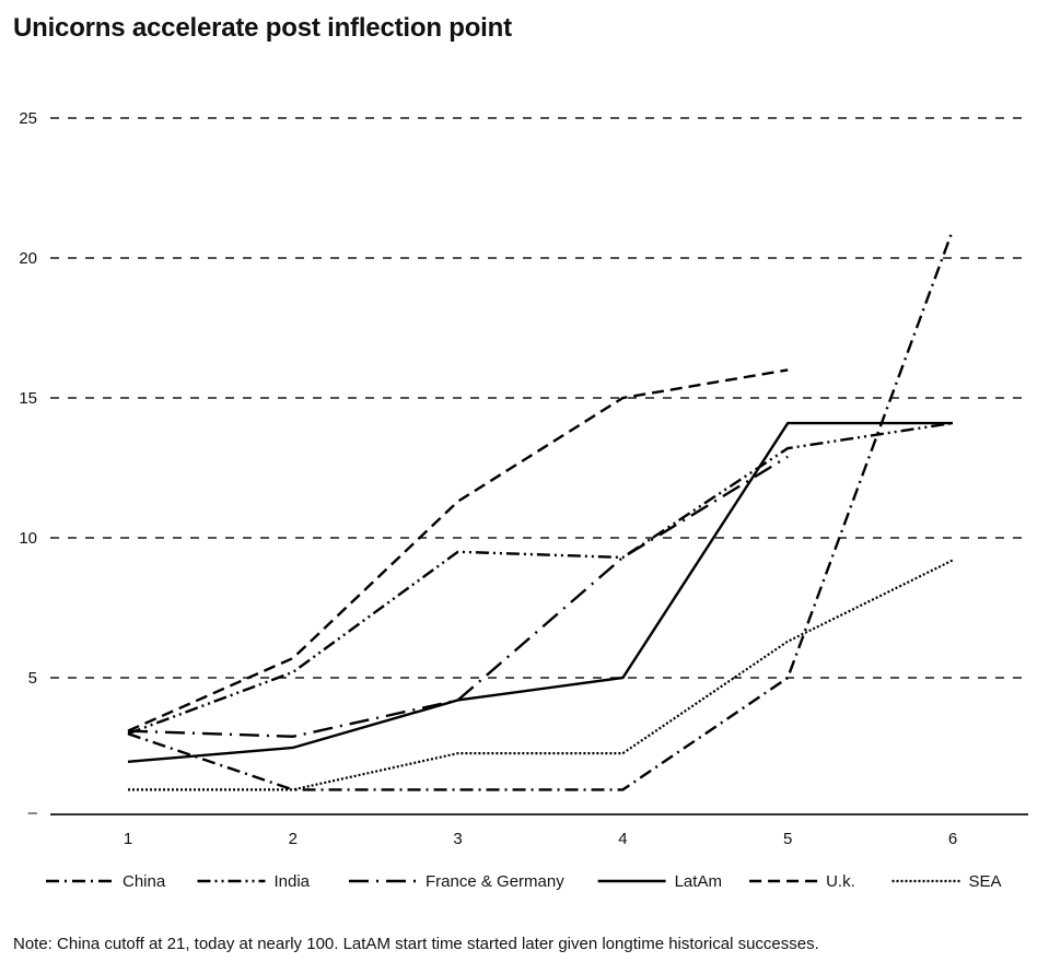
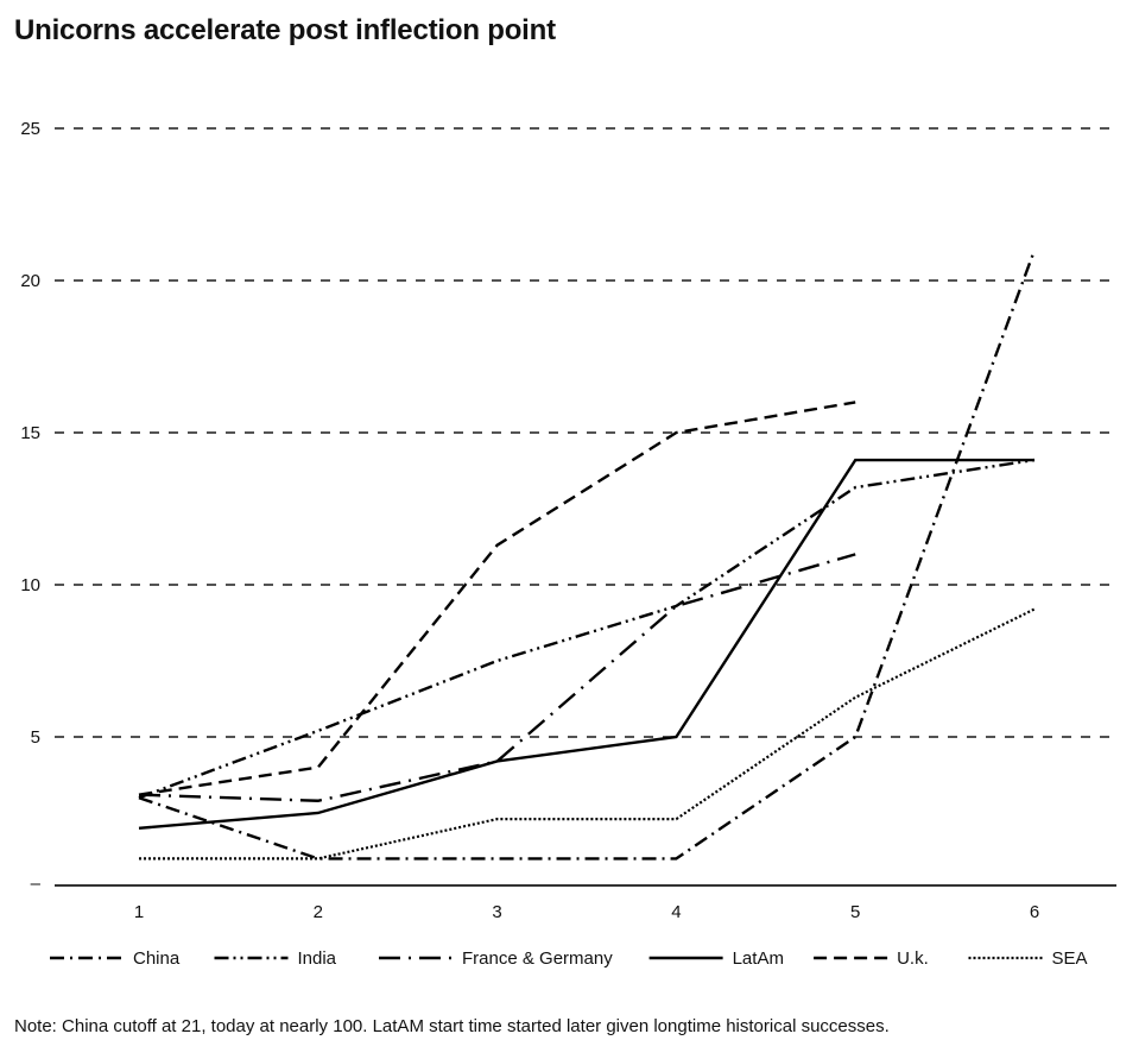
U.k./2: 5.7 -> 4.0
India/3: 9.5 -> 7.5
France & Germany/5: 12.9 -> 11.0
